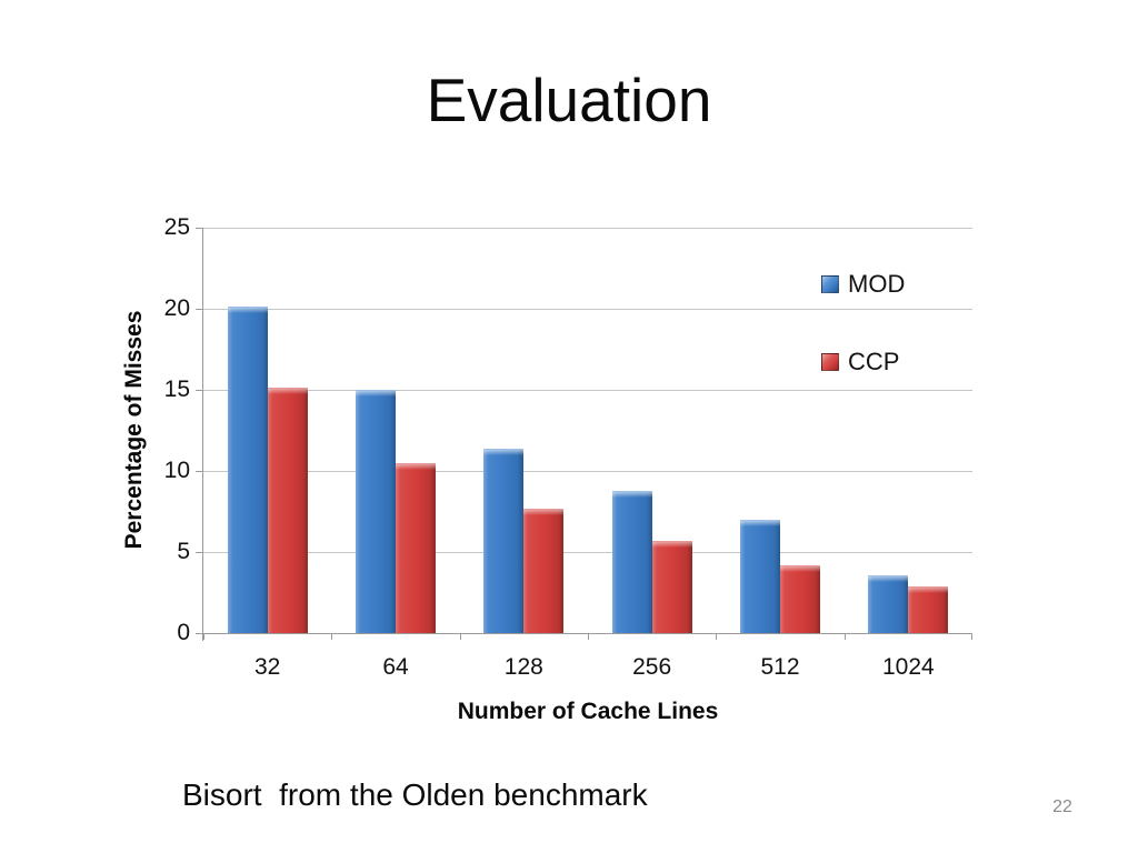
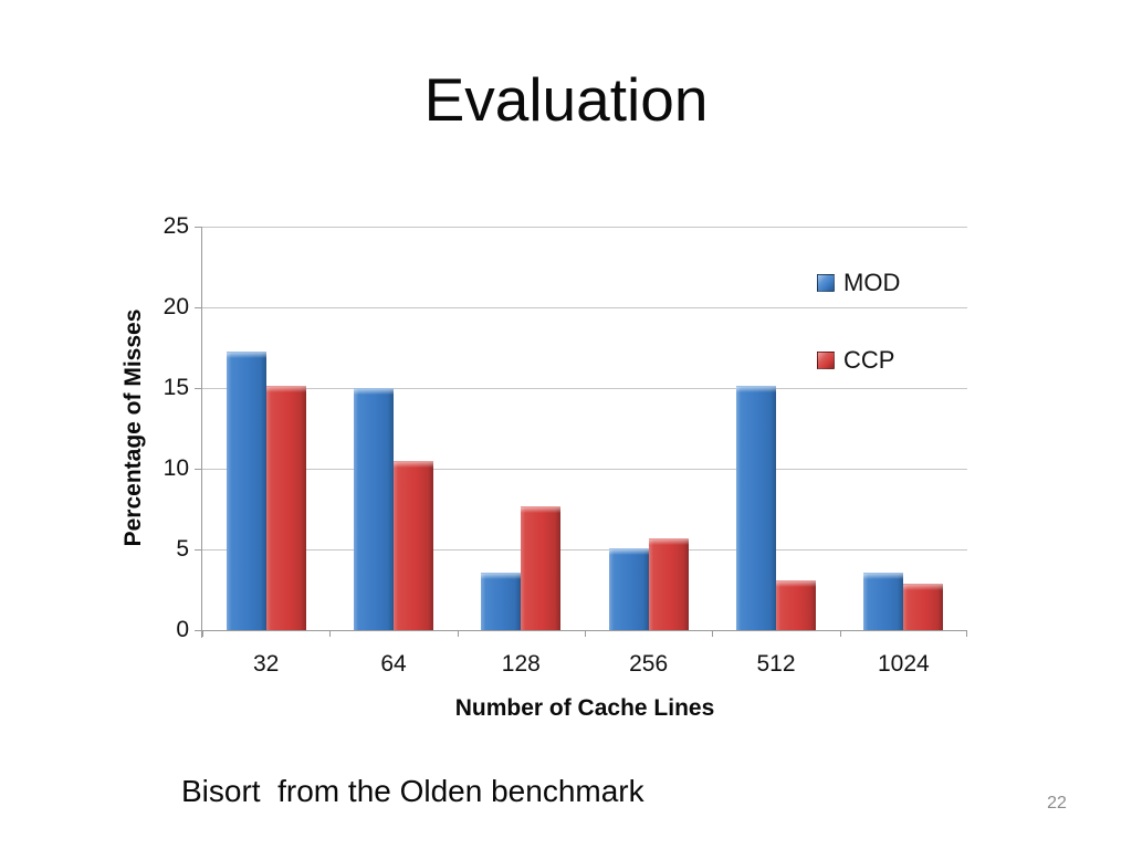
MOD/32: 20.1 -> 17.2
MOD/128: 11.3 -> 3.5
MOD/256: 8.7 -> 5.0
MOD/512: 6.9 -> 15.1
CCP/512: 4.1 -> 3.0
